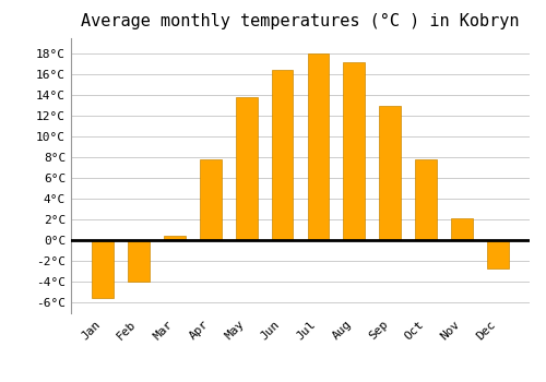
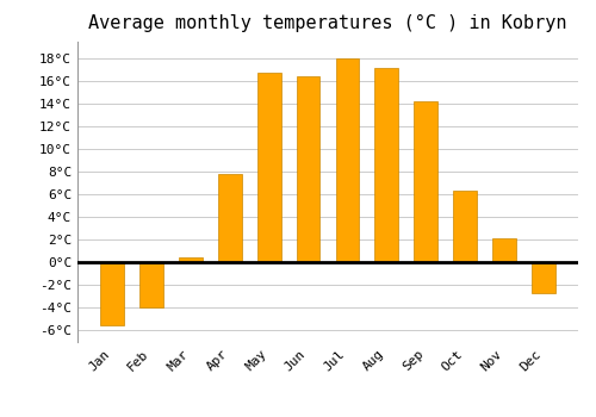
May: 13.8°C -> 16.8°C
Sep: 13.0°C -> 14.2°C
Oct: 7.8°C -> 6.4°C
